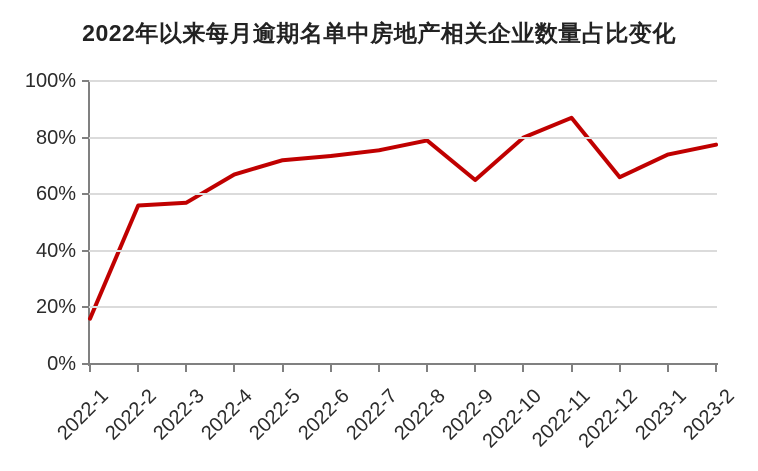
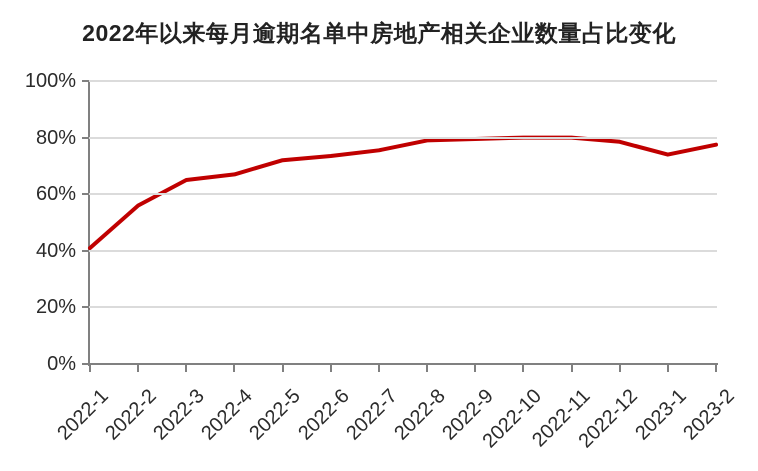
2022-1: 16% -> 41%
2022-3: 57% -> 65%
2022-9: 65% -> 80%
2022-11: 87% -> 80%
2022-12: 66% -> 78%
